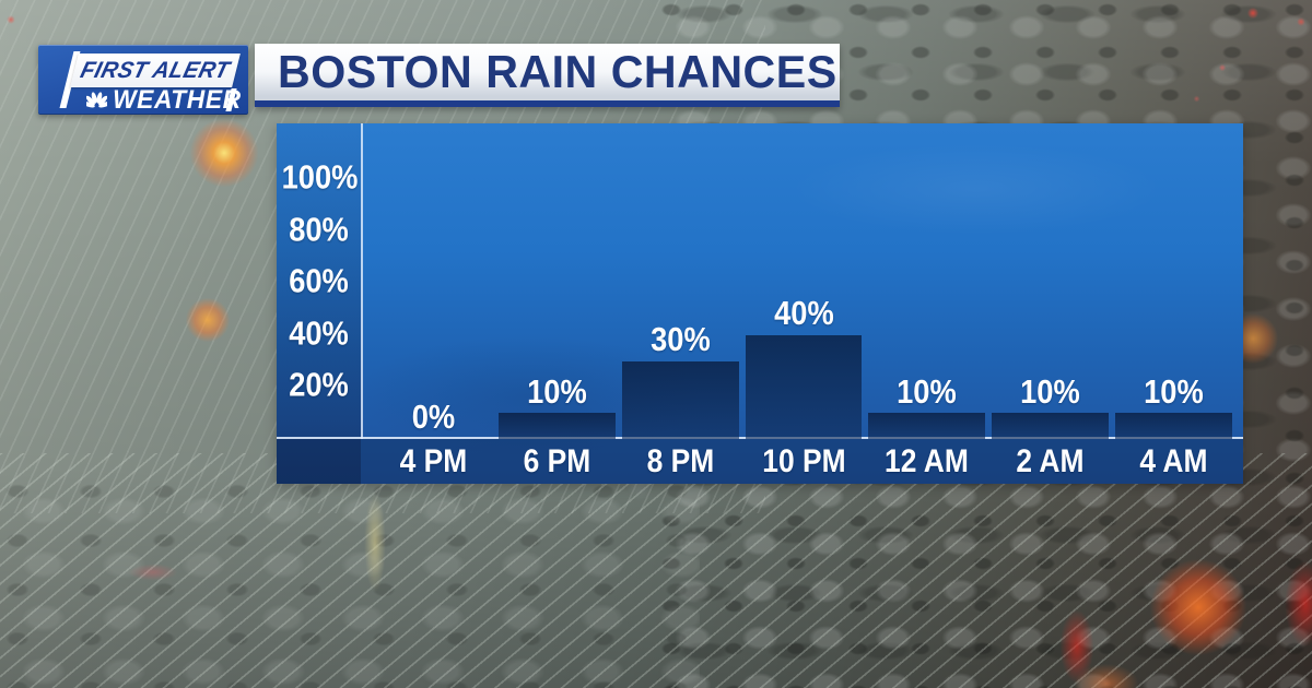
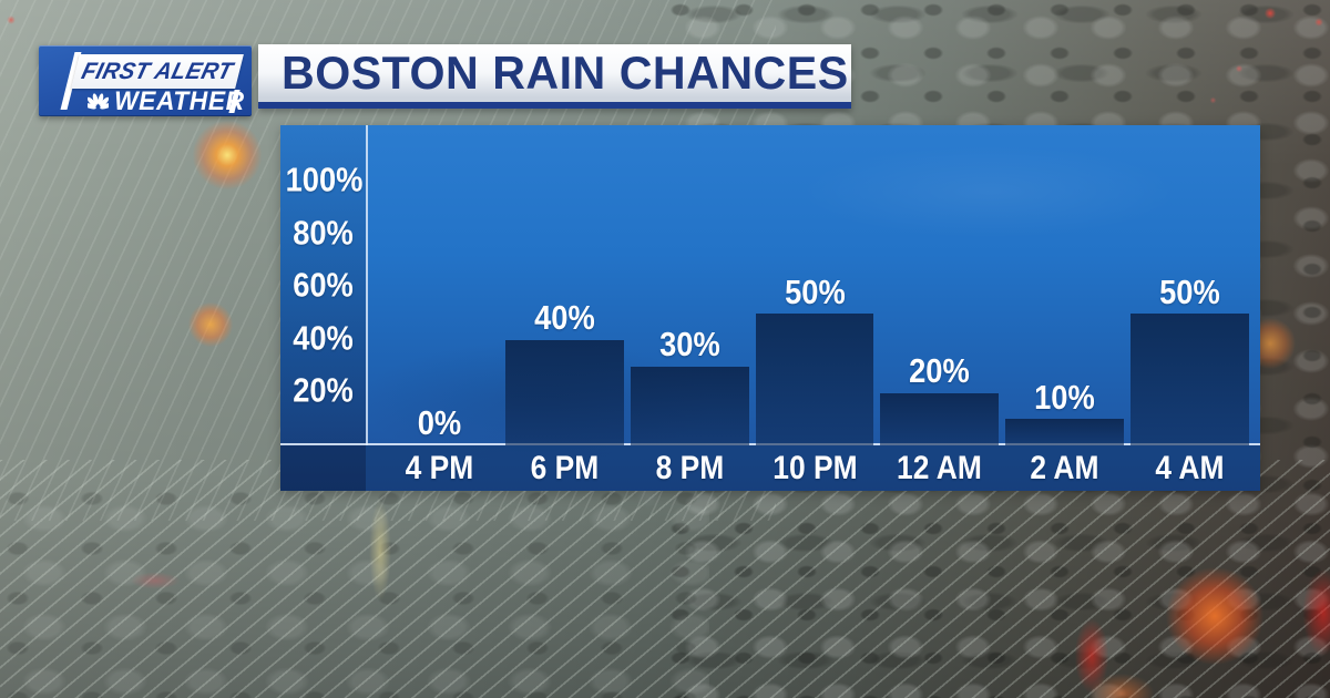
6 PM: 10% -> 40%
10 PM: 40% -> 50%
12 AM: 10% -> 20%
4 AM: 10% -> 50%
